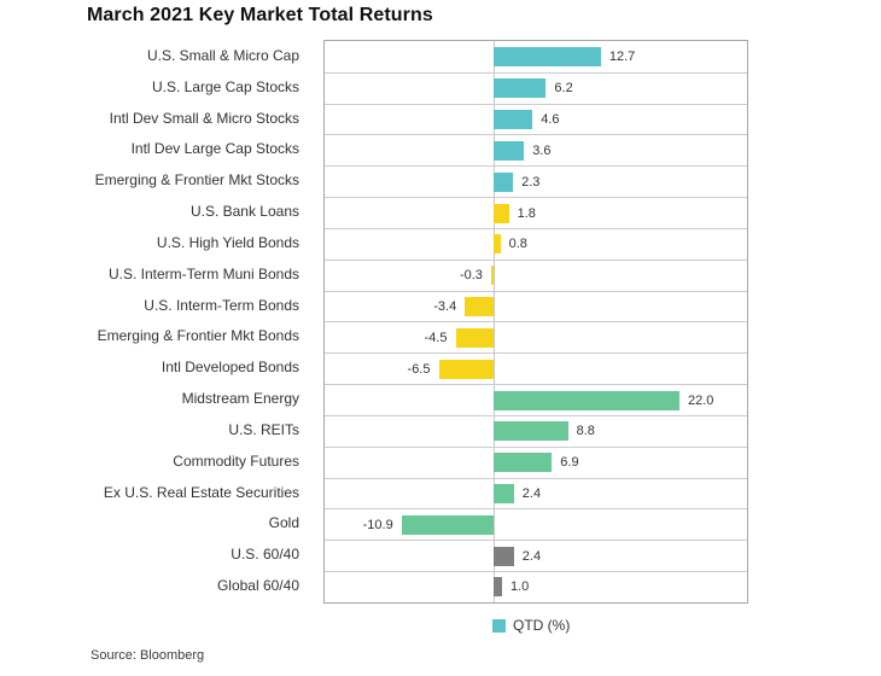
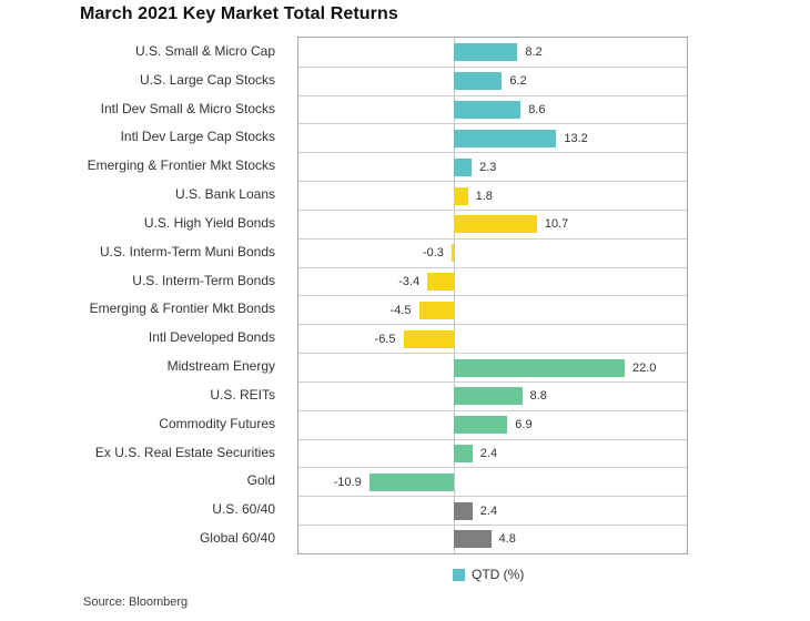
U.S. Small & Micro Cap: 12.7 -> 8.2
Intl Dev Small & Micro Stocks: 4.6 -> 8.6
Intl Dev Large Cap Stocks: 3.6 -> 13.2
U.S. High Yield Bonds: 0.8 -> 10.7
Global 60/40: 1.0 -> 4.8
